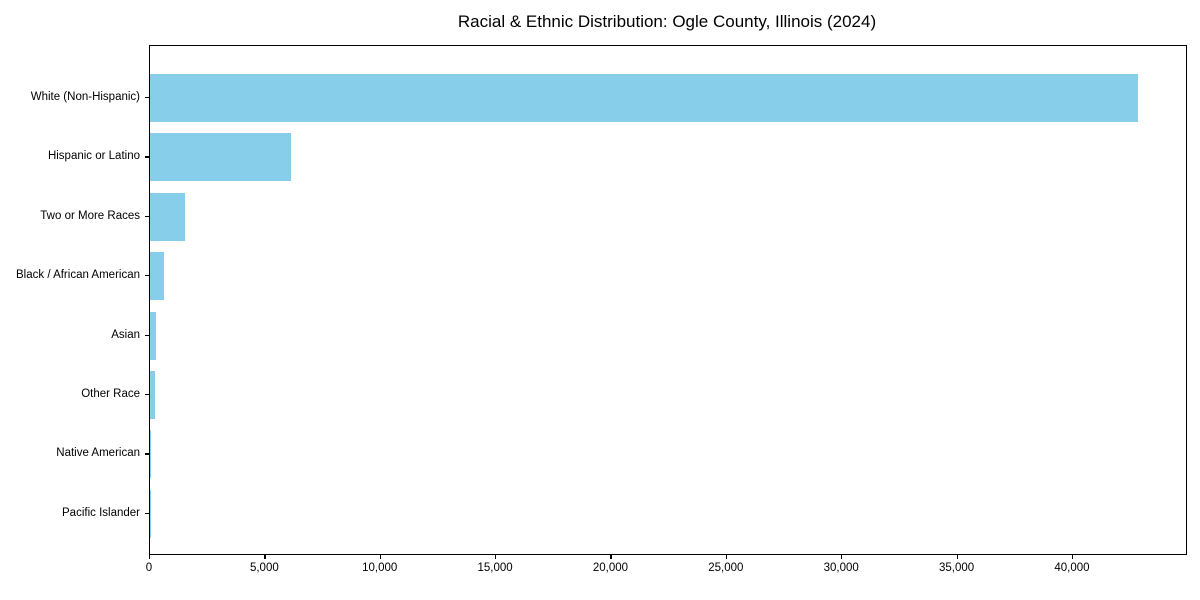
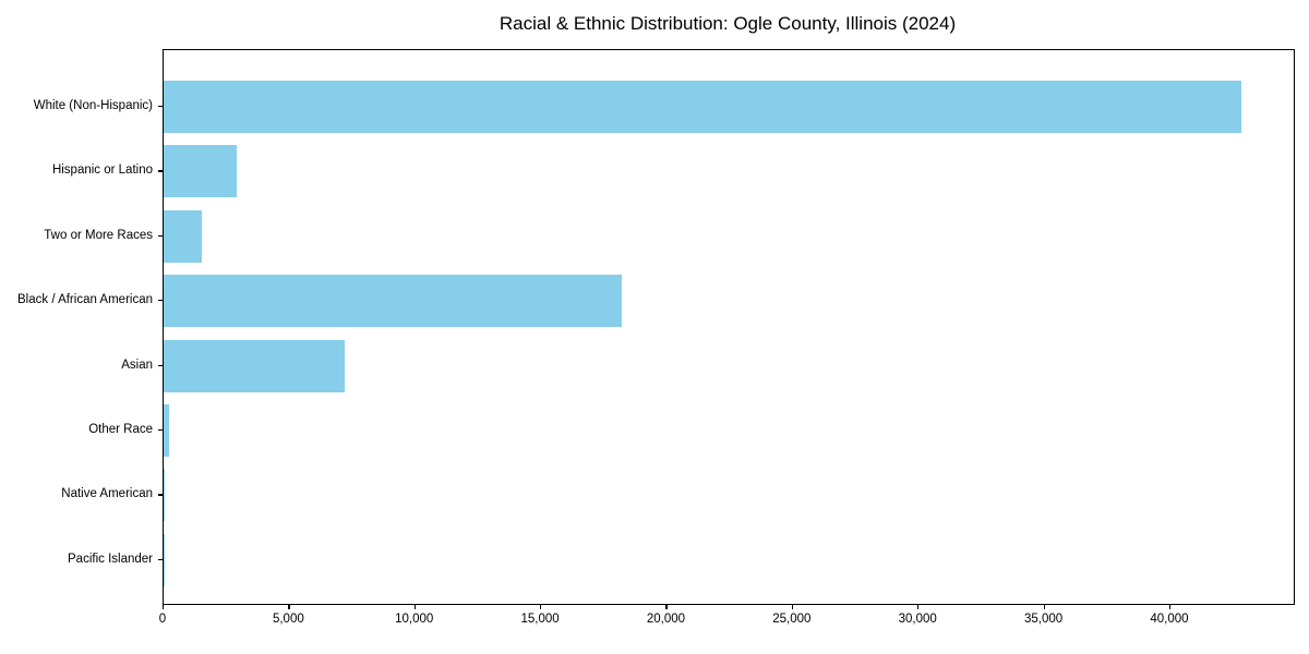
Hispanic or Latino: 6100 -> 2900
Black / African American: 600 -> 18200
Asian: 300 -> 7200
